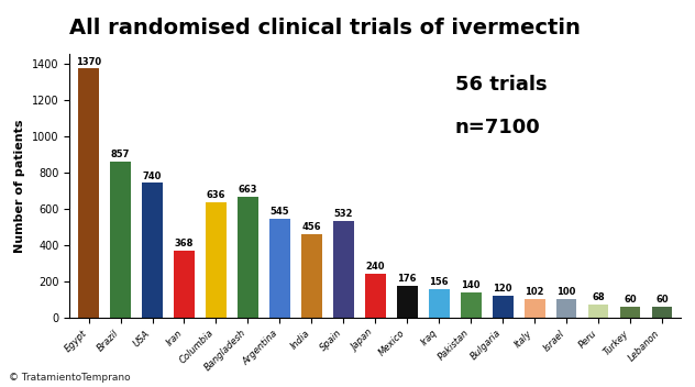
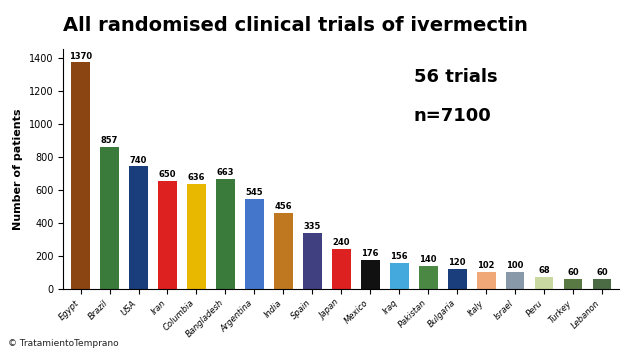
Iran: 368 -> 650
Spain: 532 -> 335
